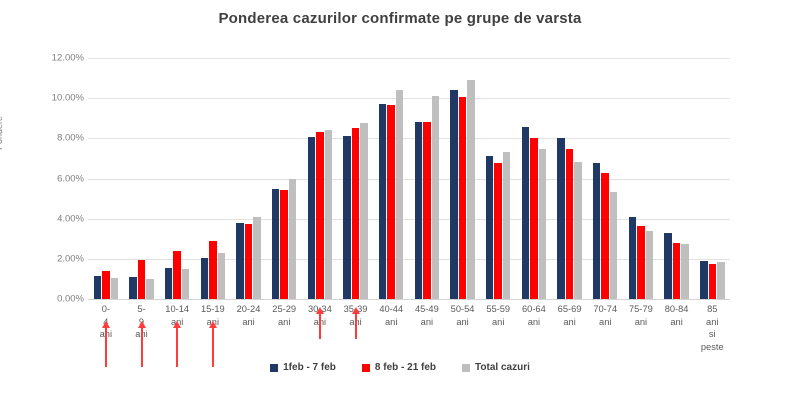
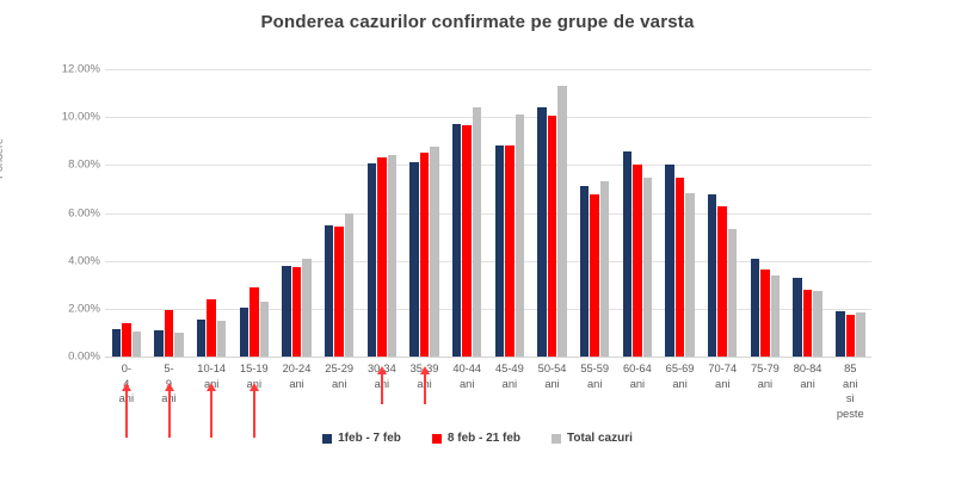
Total cazuri/50-54 ani: 10.9% -> 11.3%
